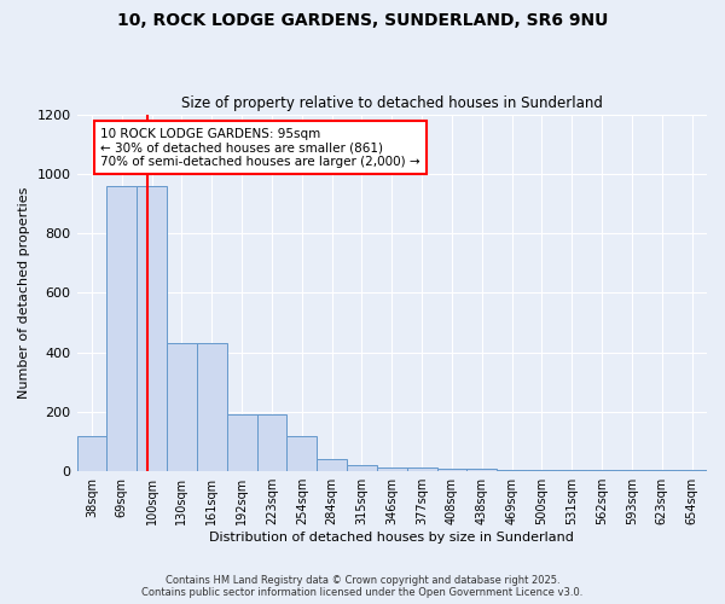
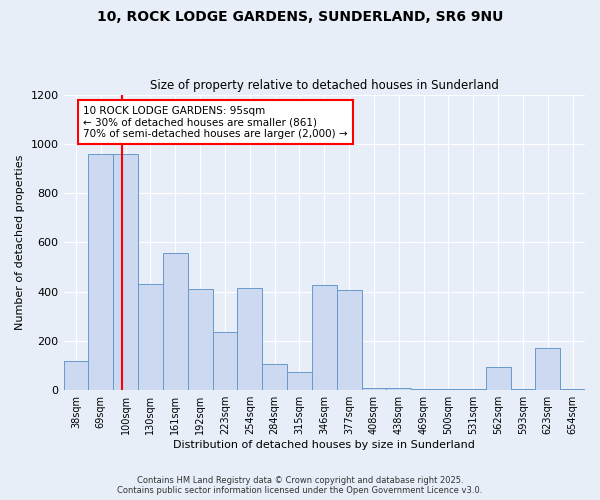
161sqm: 430 -> 555
192sqm: 190 -> 410
223sqm: 190 -> 235
254sqm: 120 -> 415
284sqm: 40 -> 105
315sqm: 20 -> 75
346sqm: 15 -> 425
377sqm: 15 -> 405
562sqm: 5 -> 95
623sqm: 5 -> 170
